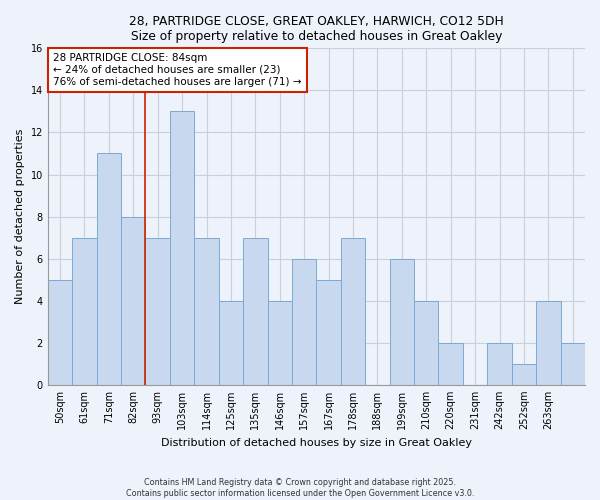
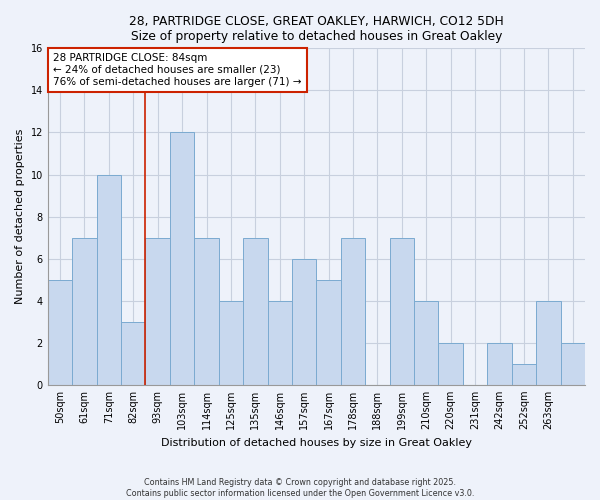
71sqm: 11 -> 10
82sqm: 8 -> 3
103sqm: 13 -> 12
199sqm: 6 -> 7
